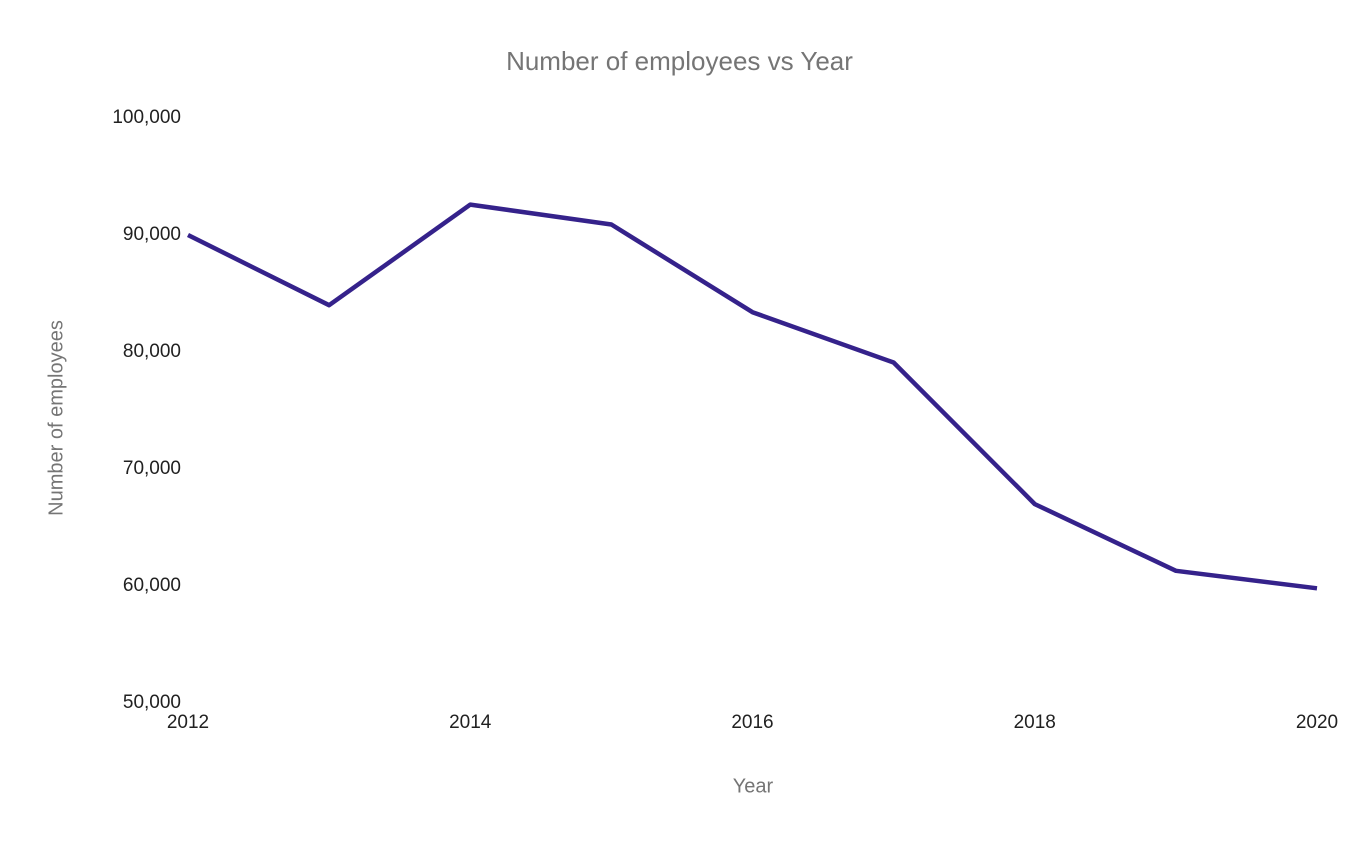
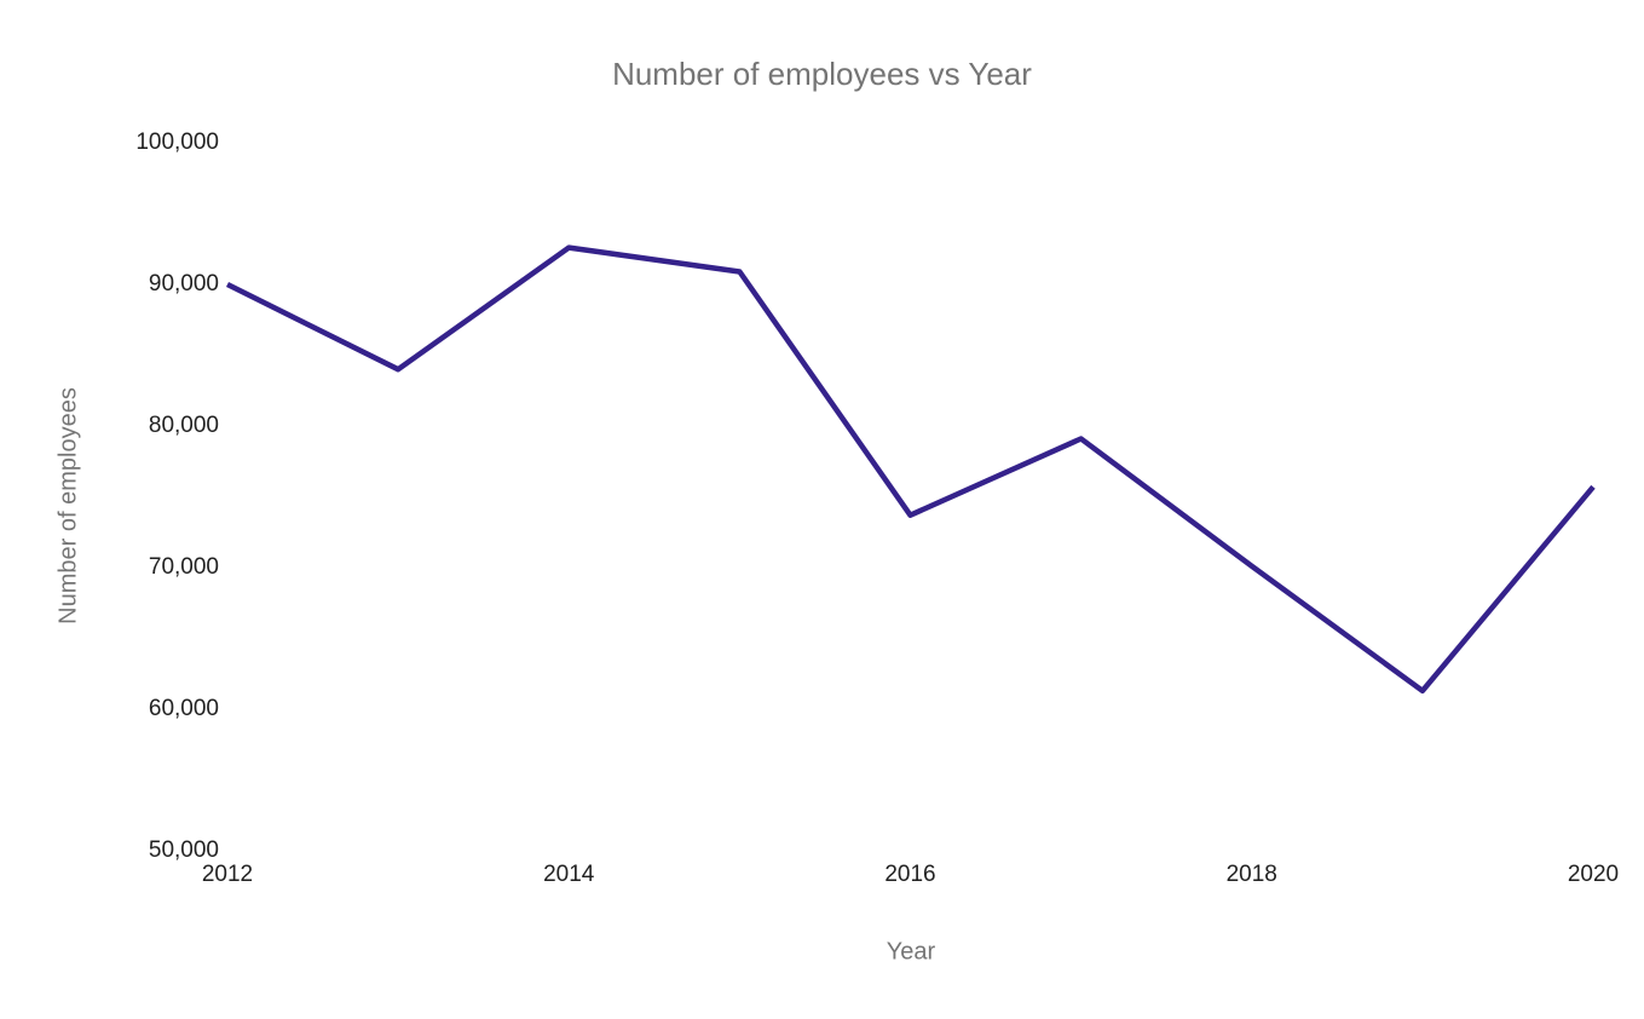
2016: 83400 -> 73700
2018: 67000 -> 70100
2020: 59800 -> 75700
